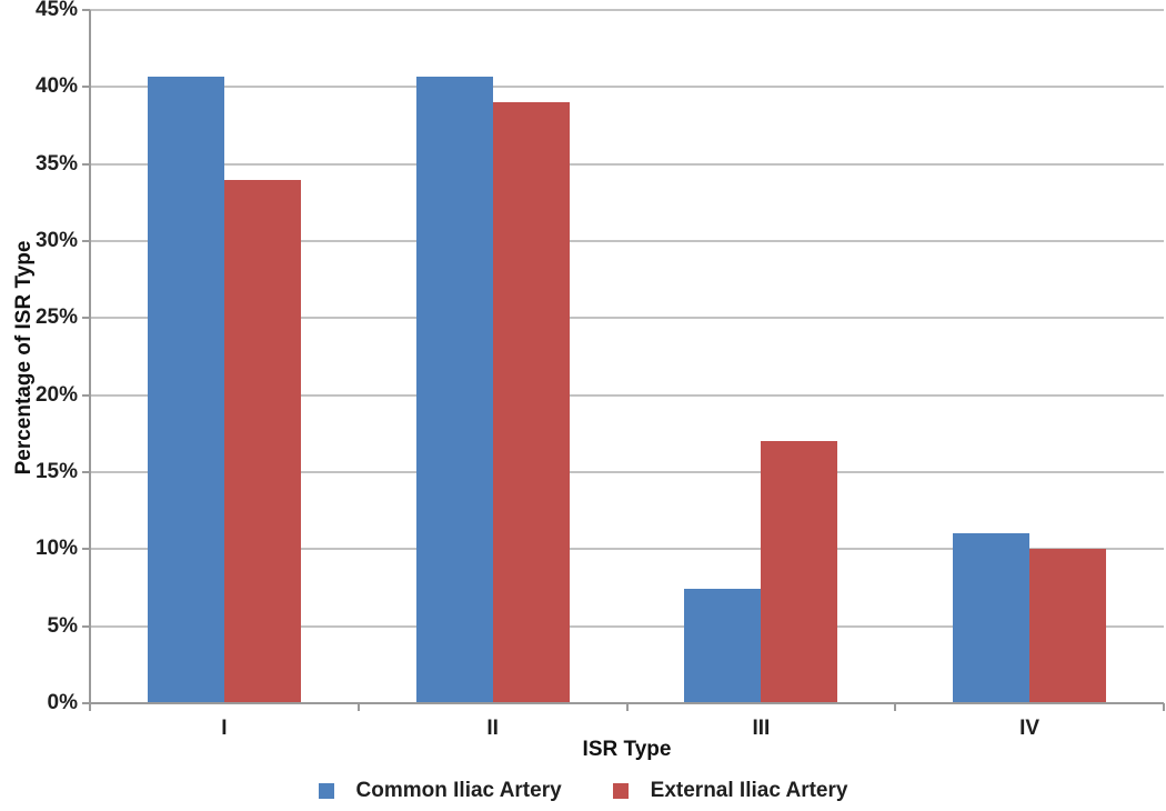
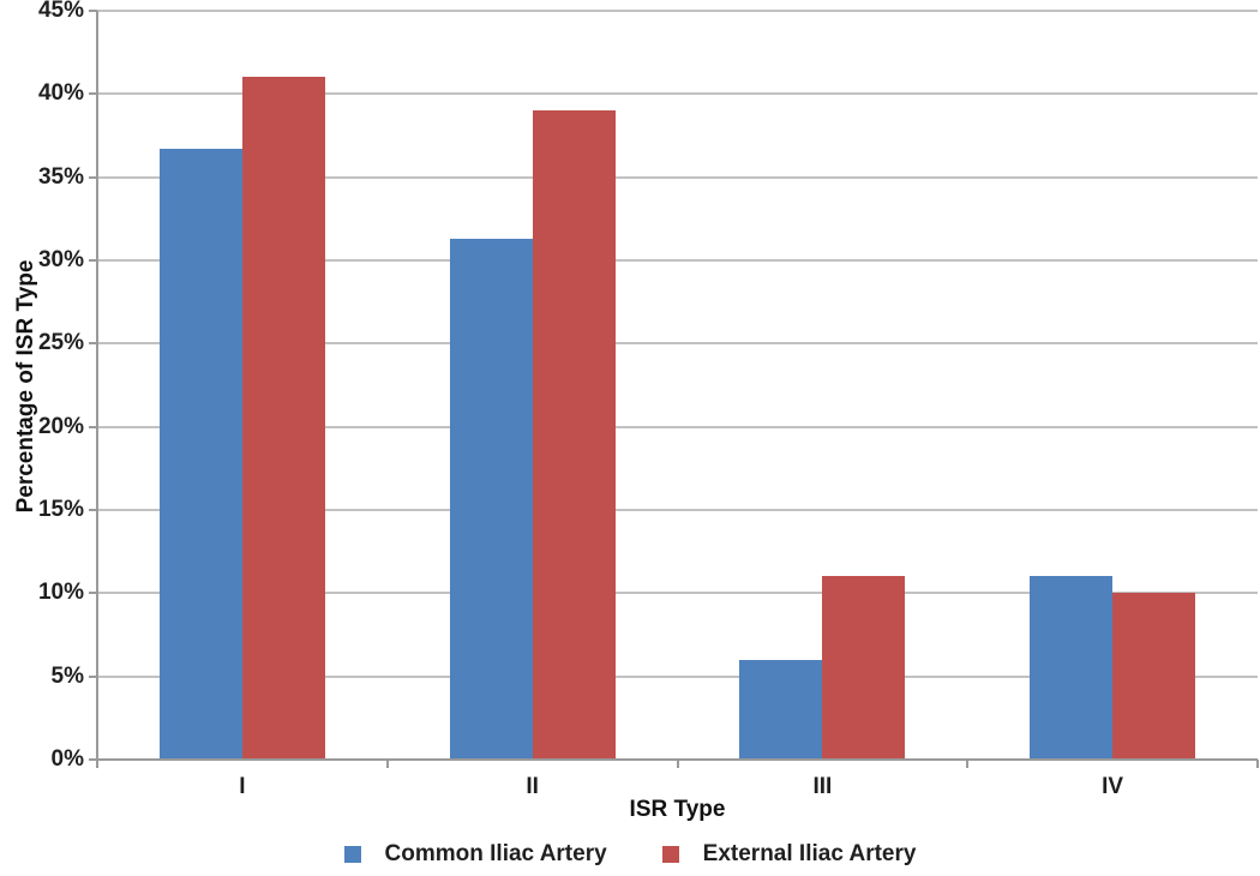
Common Iliac Artery/I: 40.7% -> 36.7%
External Iliac Artery/I: 34% -> 41%
Common Iliac Artery/II: 40.7% -> 31.3%
Common Iliac Artery/III: 7.4% -> 6.0%
External Iliac Artery/III: 17% -> 11%
